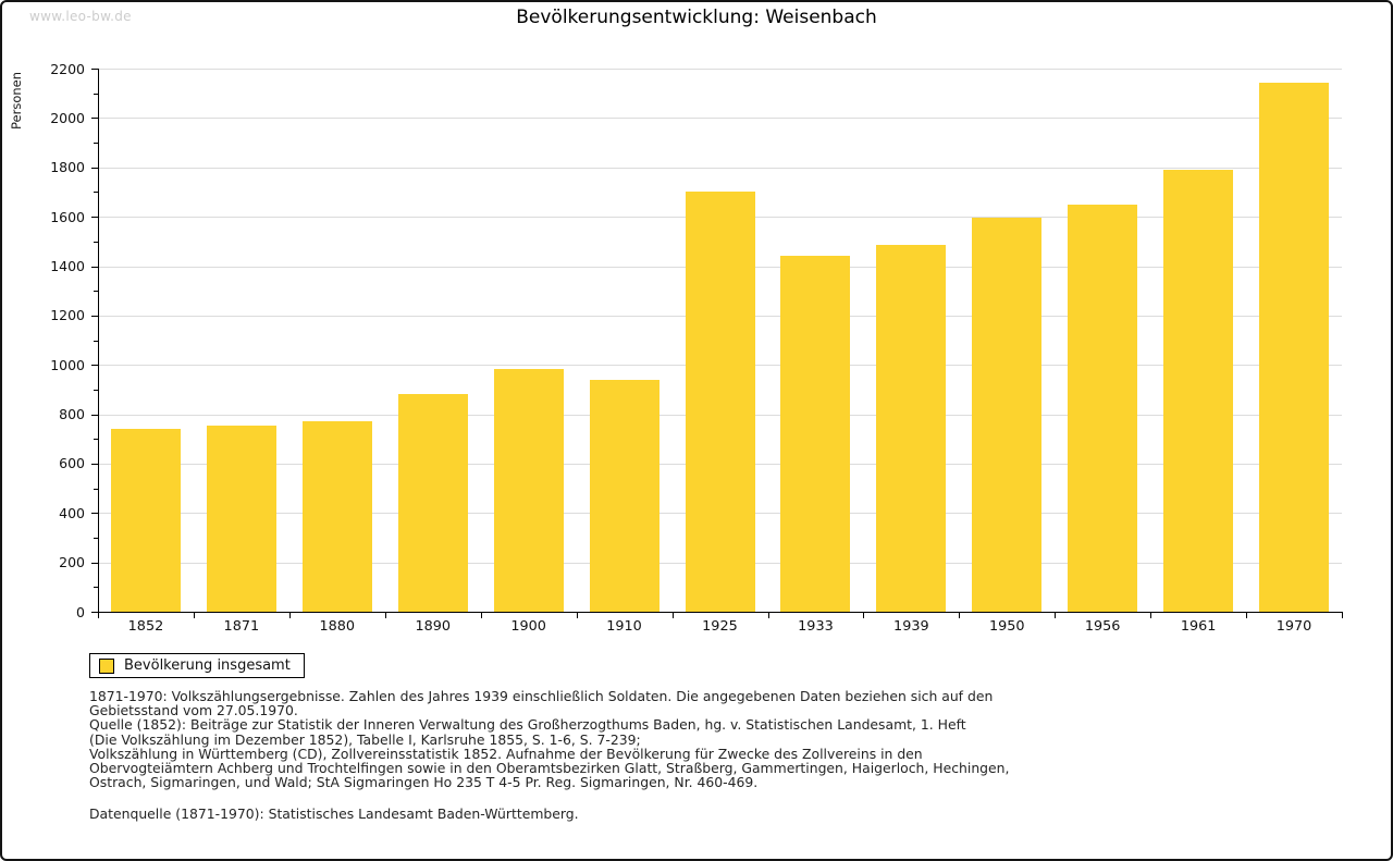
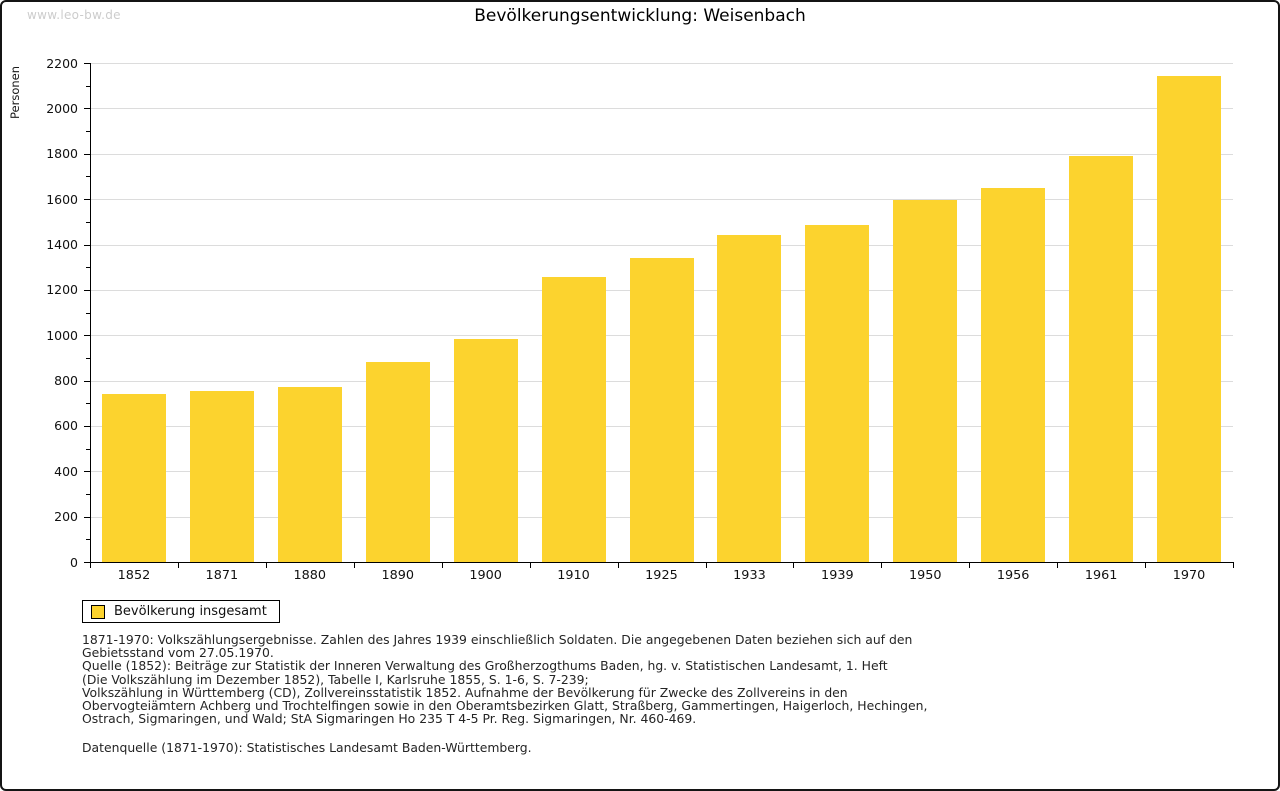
1910: 940 -> 1260
1925: 1700 -> 1340
